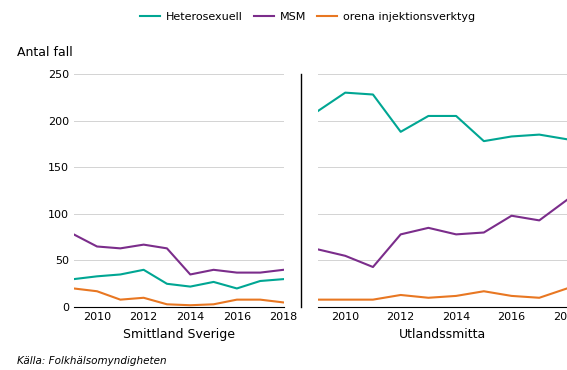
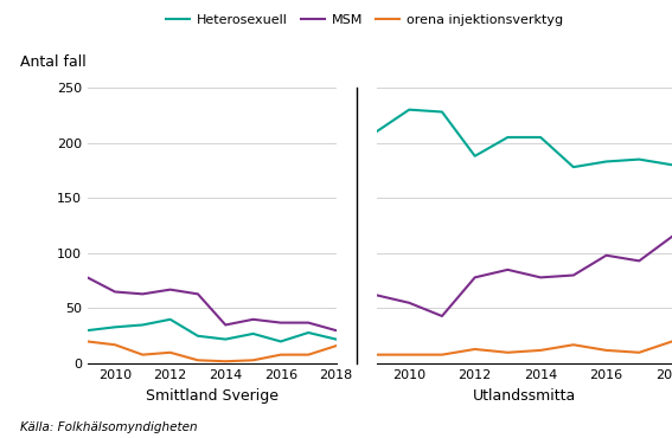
Heterosexuell/2018: 30 -> 22
MSM/2018: 40 -> 30
orena injektionsverktyg/2018: 5 -> 16
